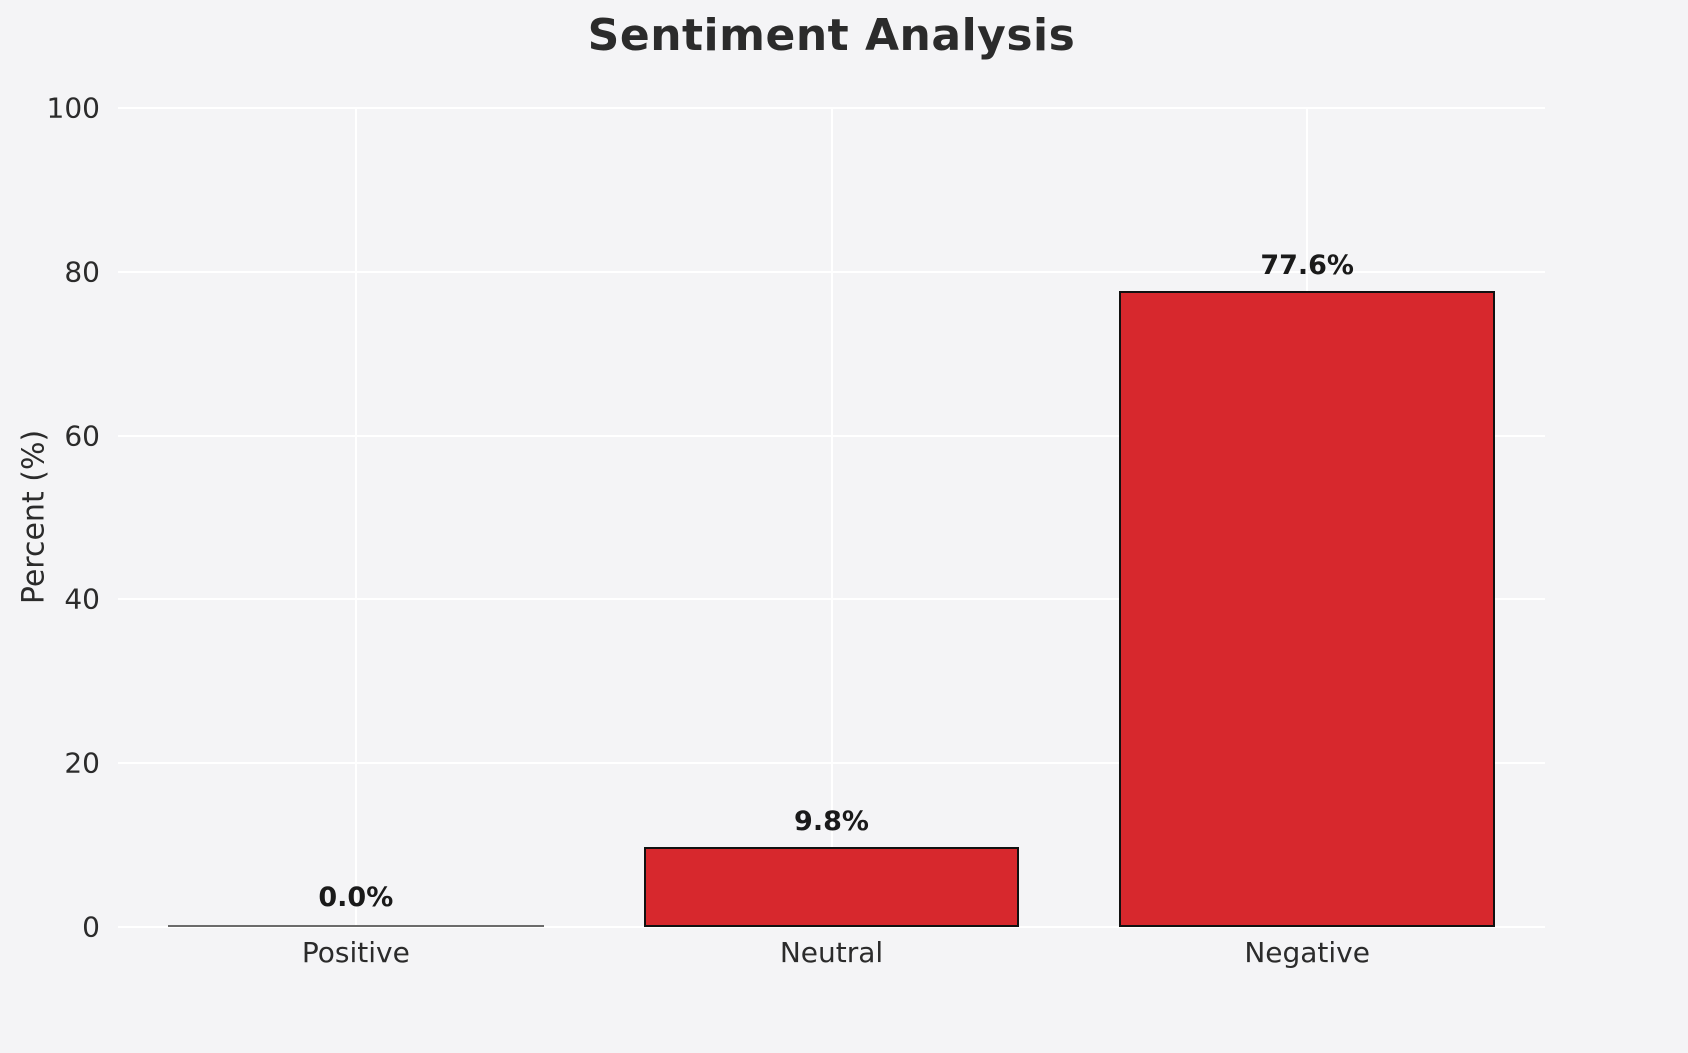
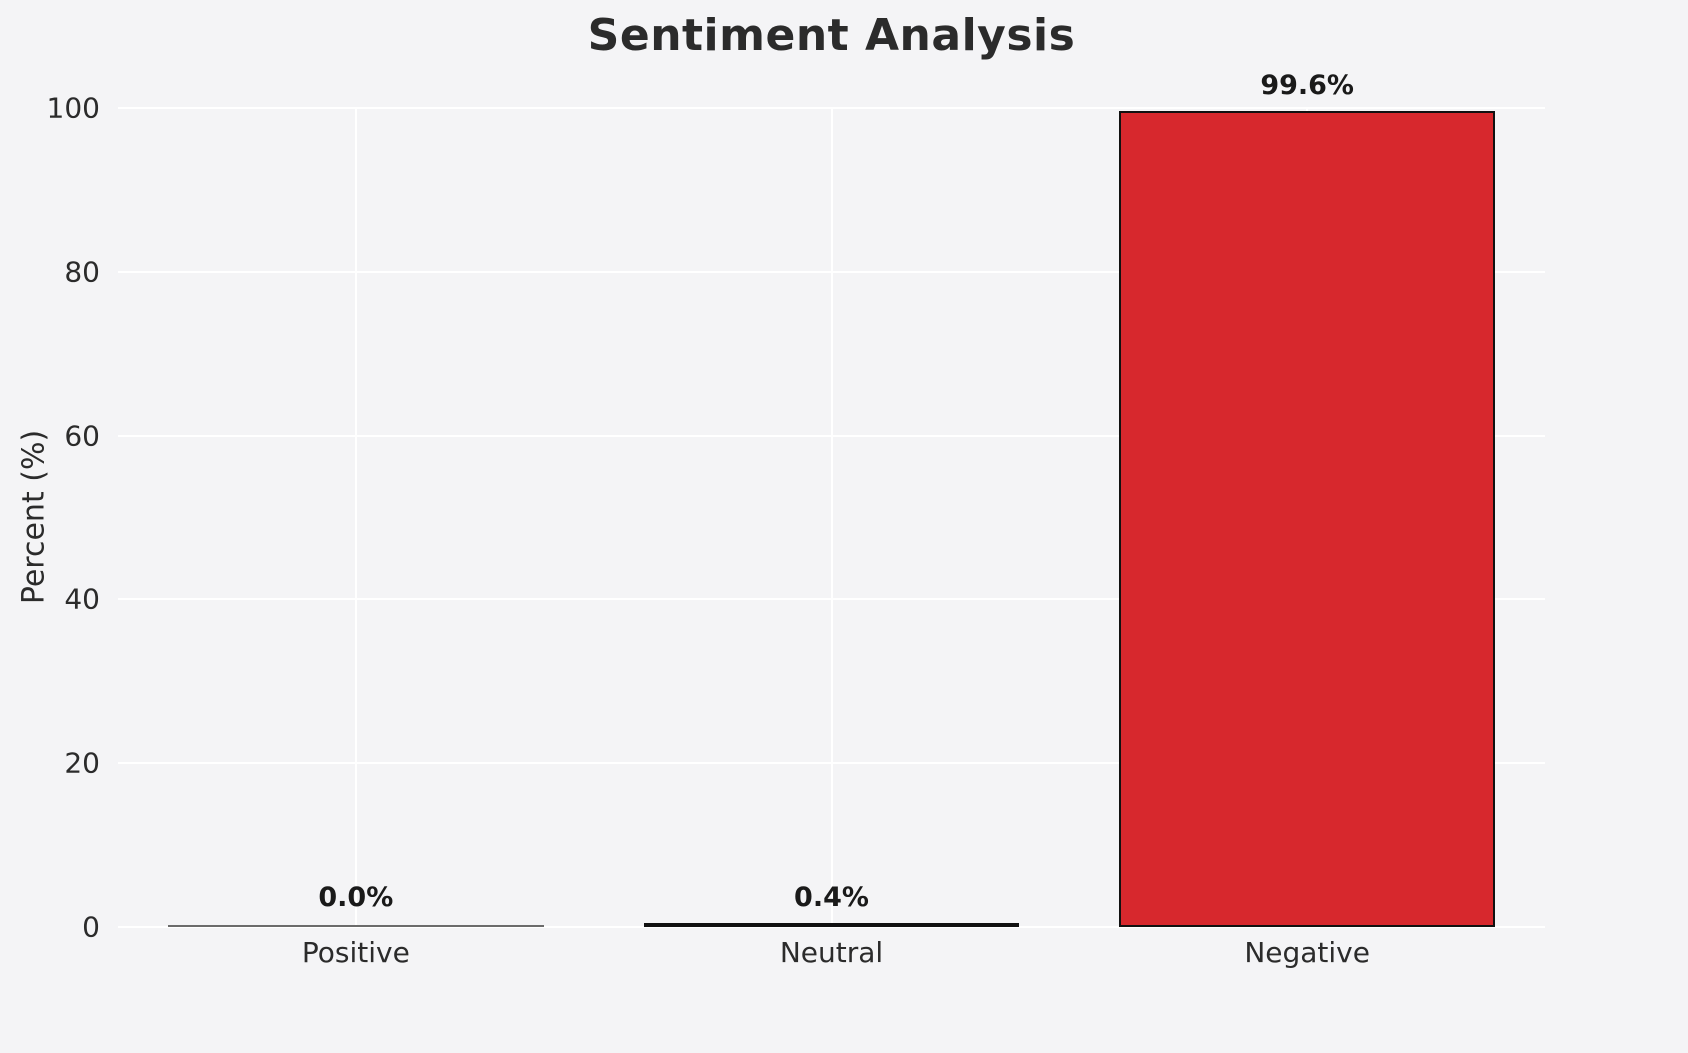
Neutral: 9.8% -> 0.4%
Negative: 77.6% -> 99.6%
